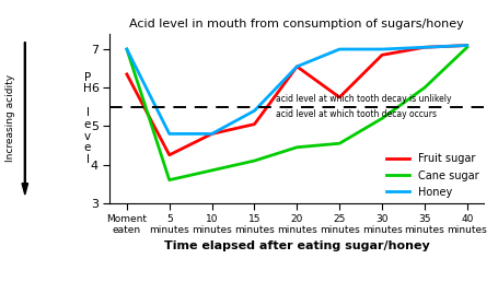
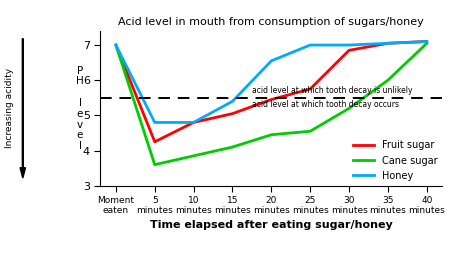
Fruit sugar/Moment eaten: 6.35 -> 7.00
Fruit sugar/20 minutes: 6.55 -> 5.45
